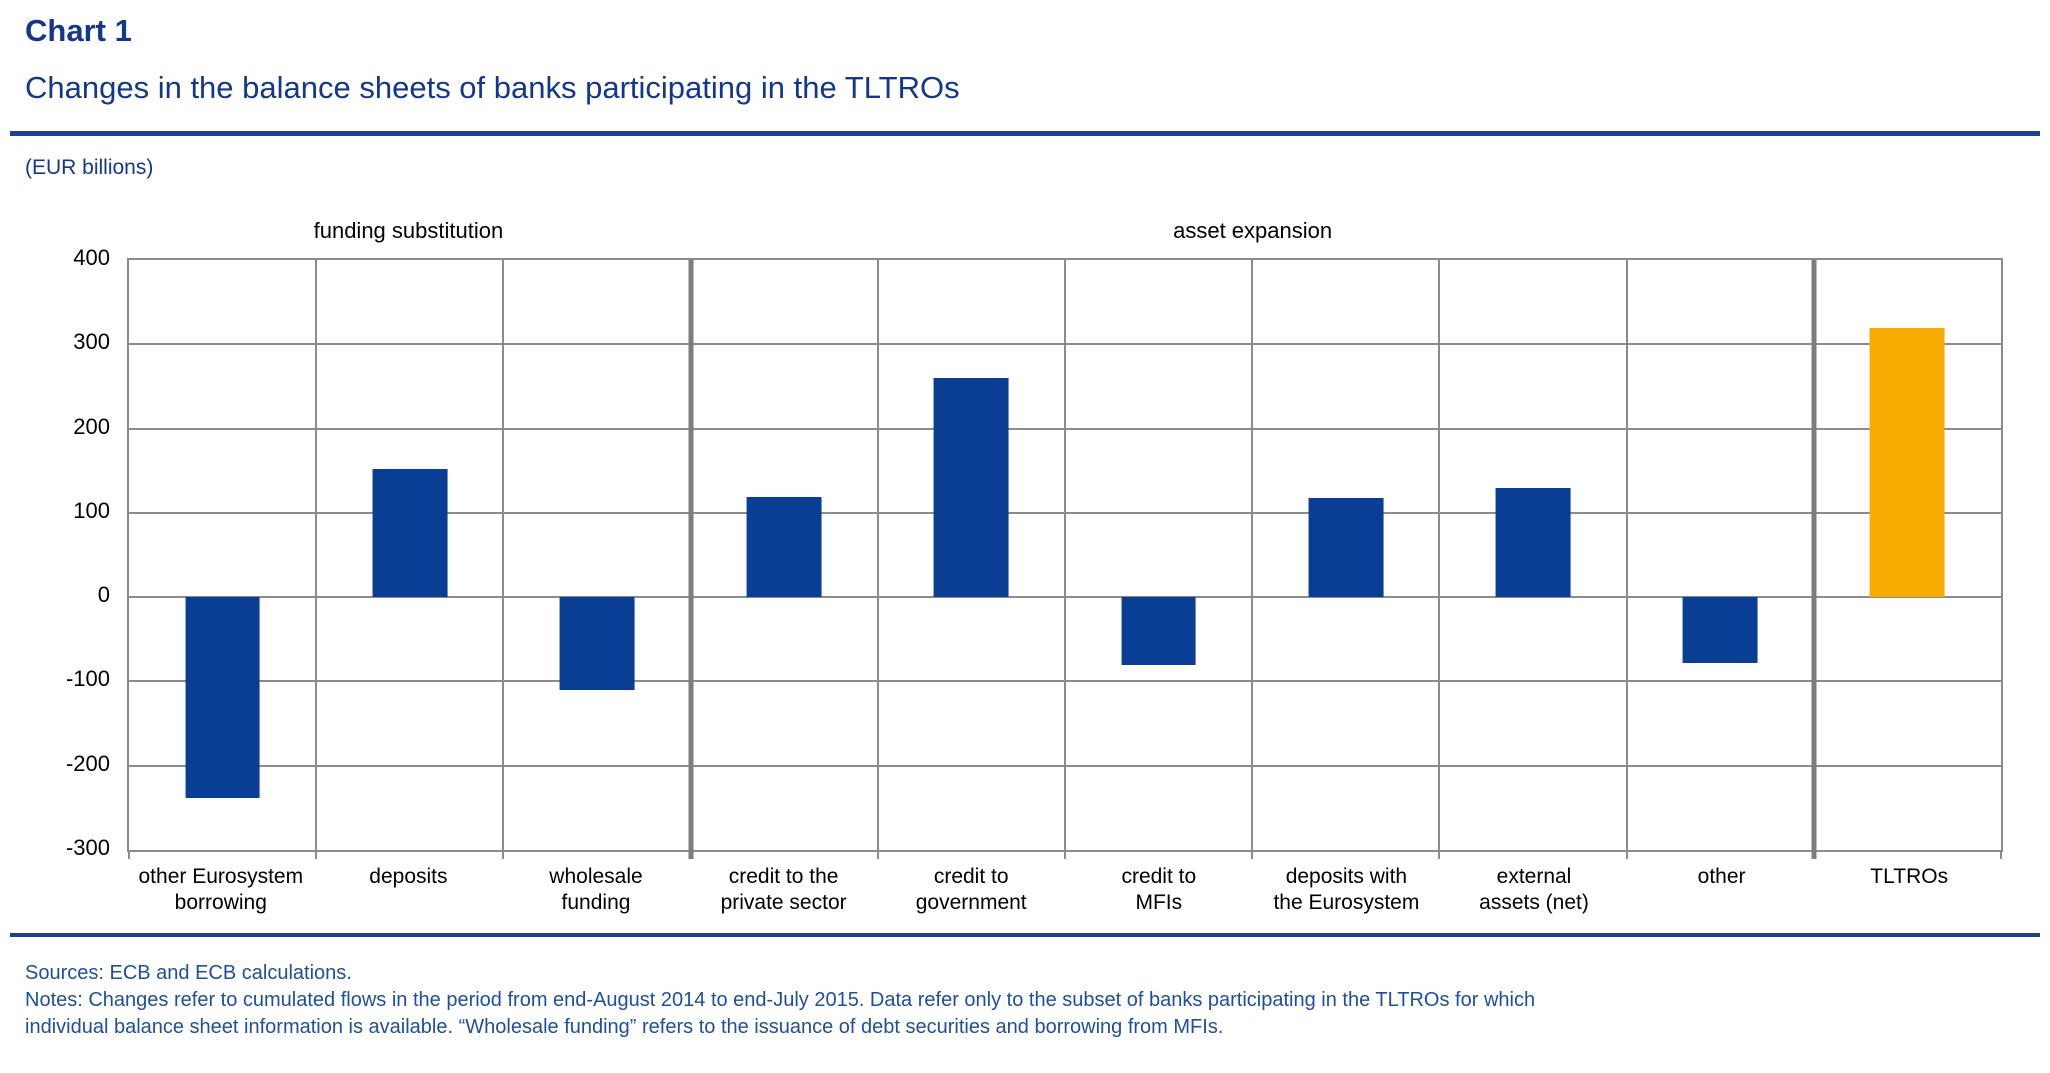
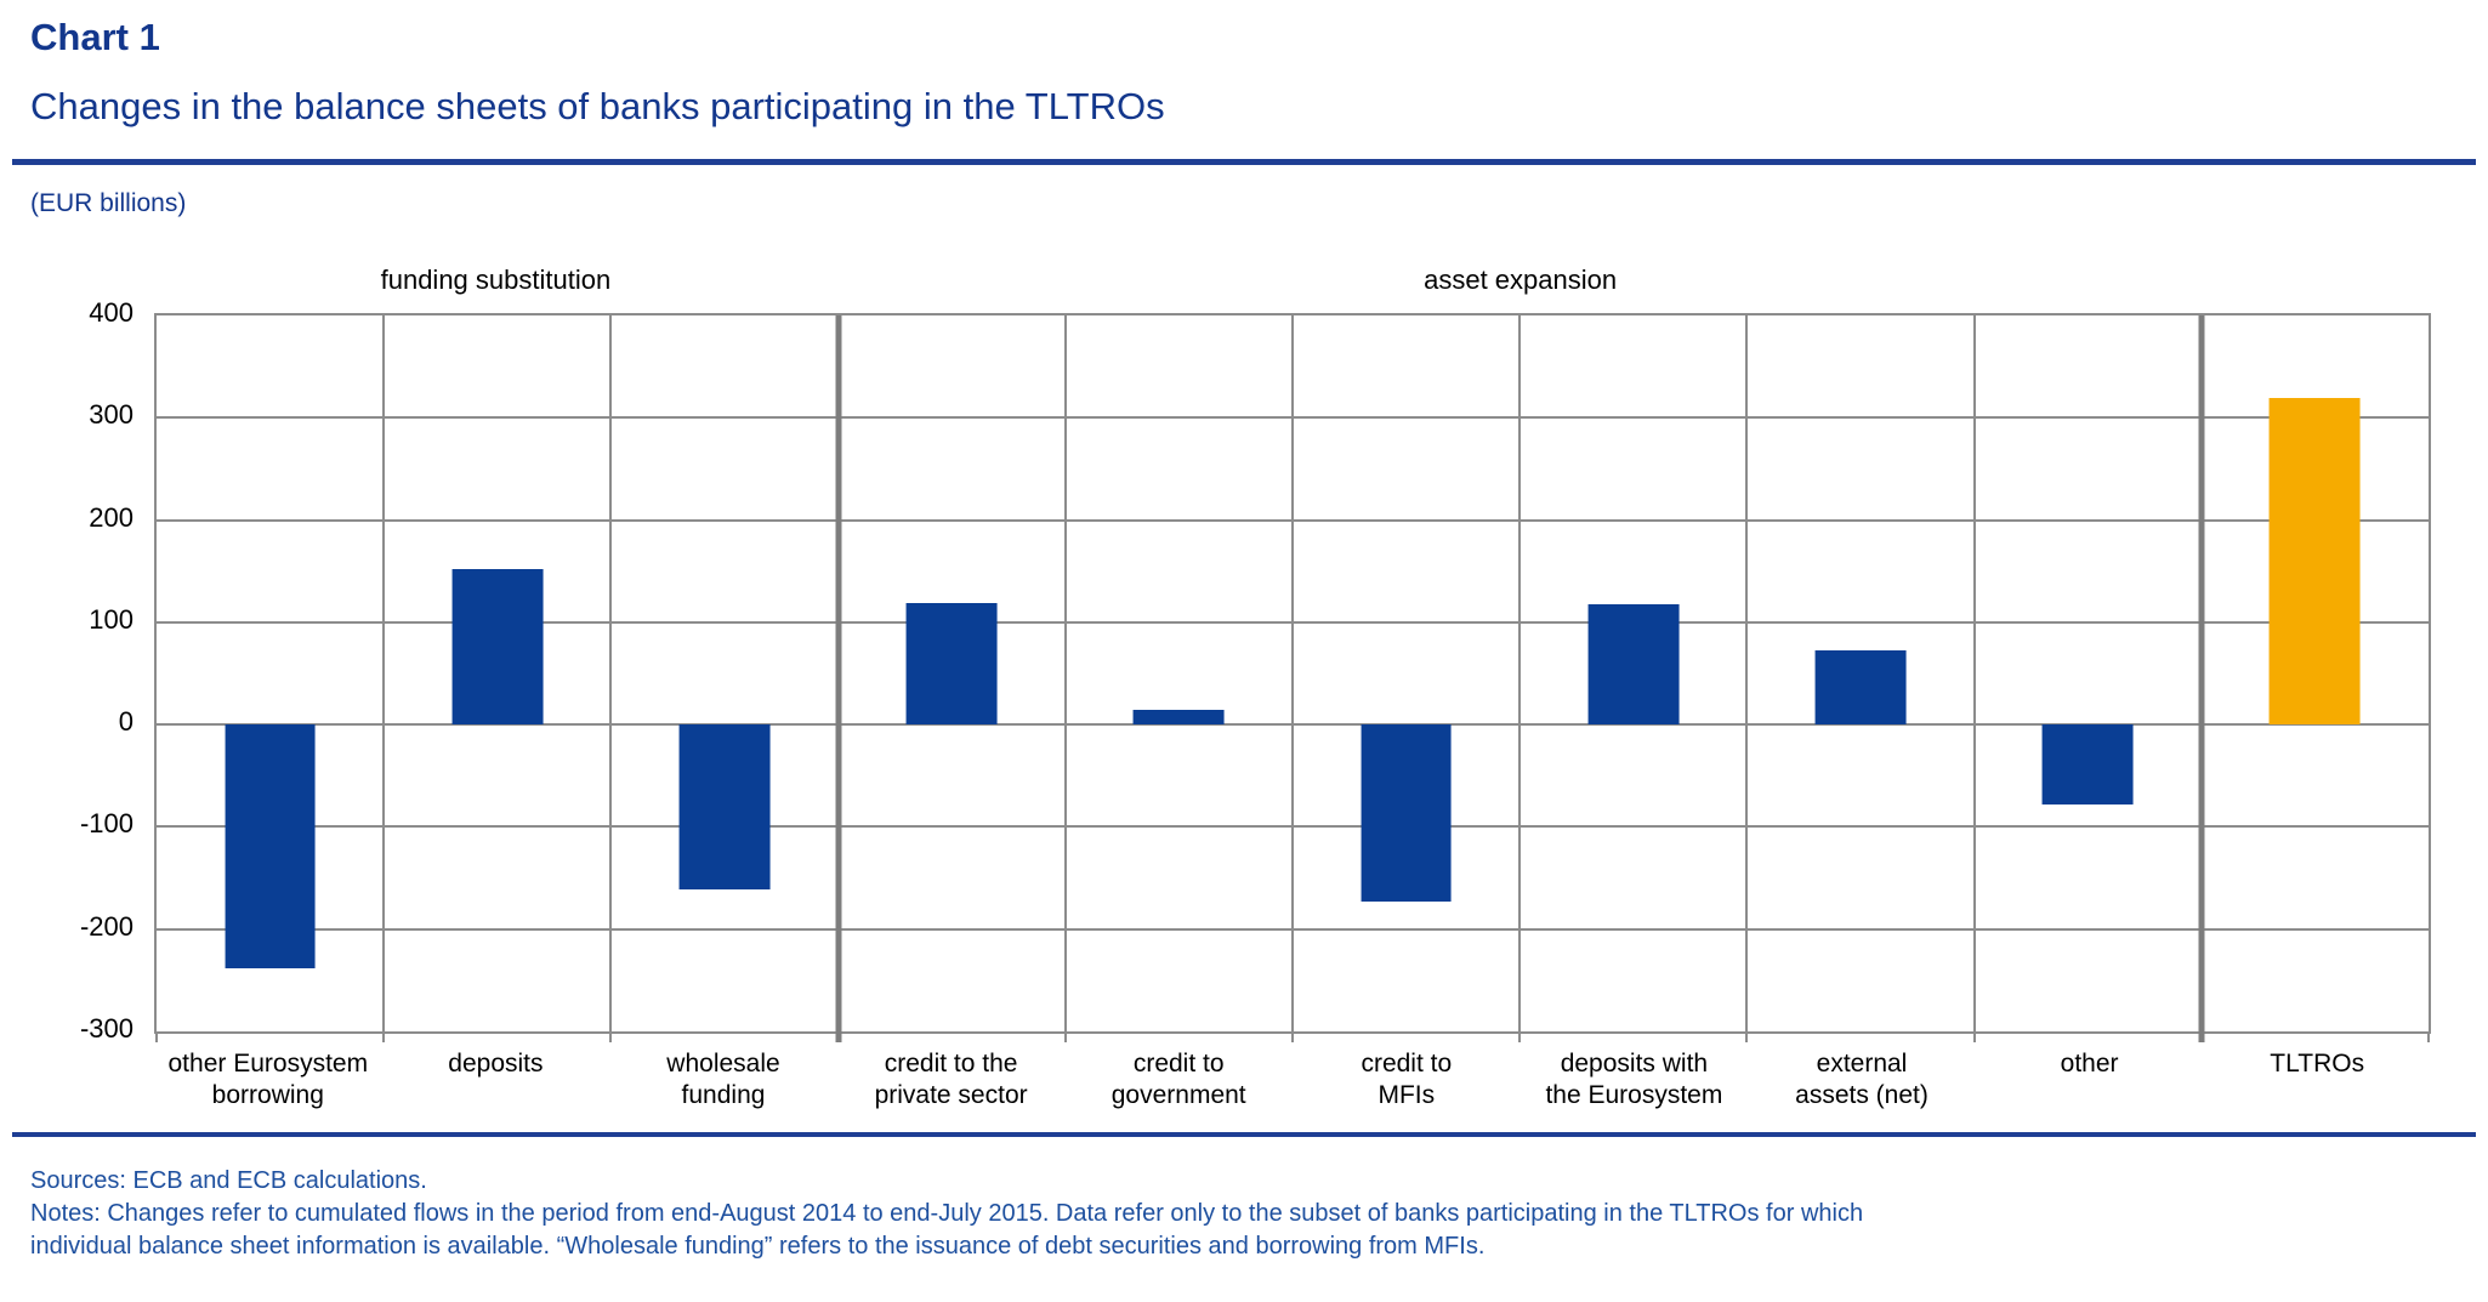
wholesale funding: -110 -> -160
credit to government: 260 -> 10
credit to MFIs: -80 -> -170
external assets (net): 130 -> 70
